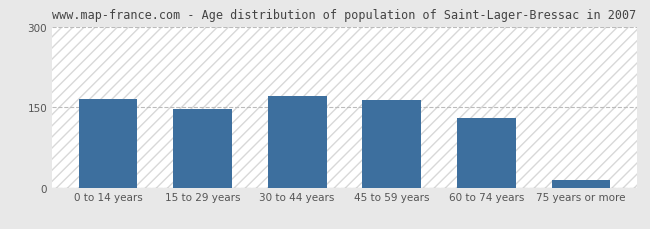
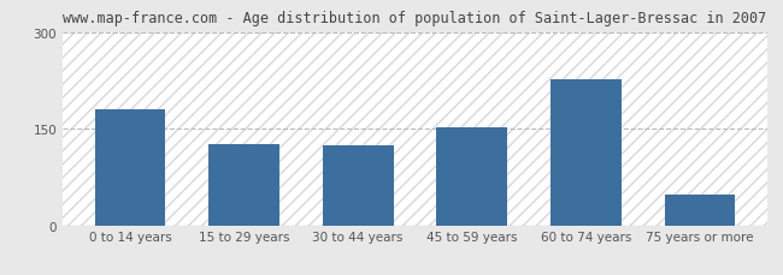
0 to 14 years: 165 -> 180
15 to 29 years: 147 -> 126
30 to 44 years: 171 -> 124
45 to 59 years: 163 -> 152
60 to 74 years: 129 -> 226
75 years or more: 15 -> 48
